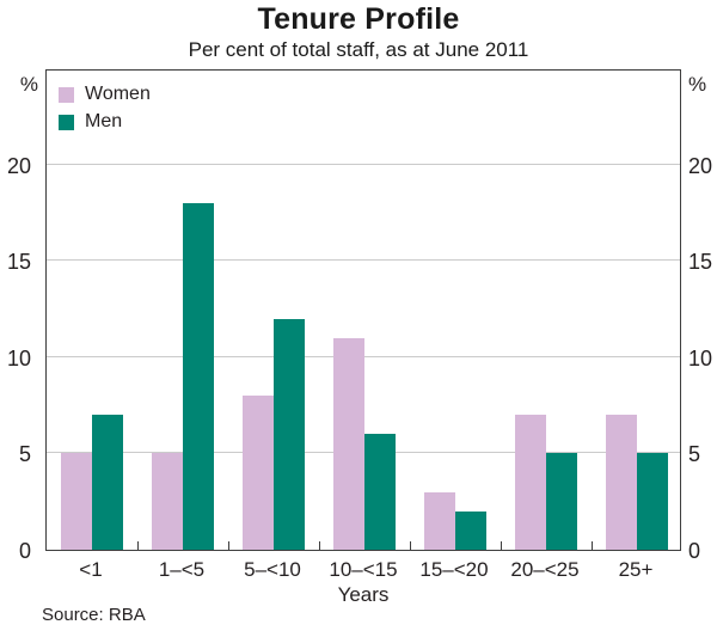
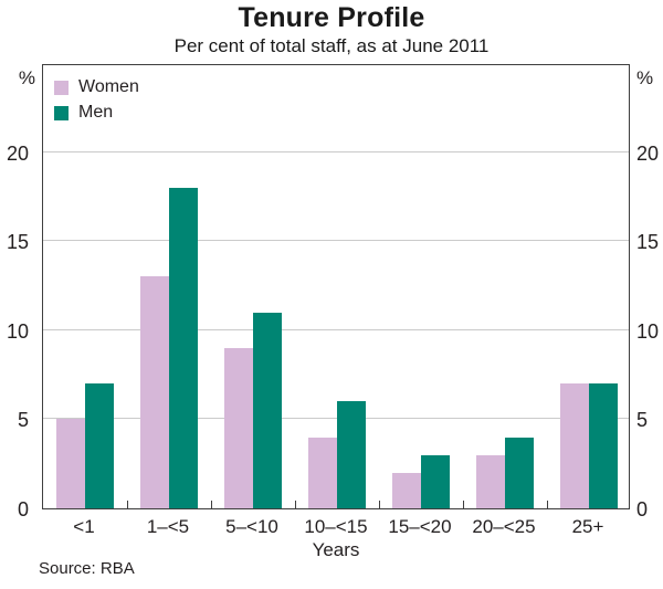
Women/1–<5: 5 -> 13
Women/5–<10: 8 -> 9
Men/5–<10: 12 -> 11
Women/10–<15: 11 -> 4
Women/15–<20: 3 -> 2
Men/15–<20: 2 -> 3
Women/20–<25: 7 -> 3
Men/20–<25: 5 -> 4
Men/25+: 5 -> 7
